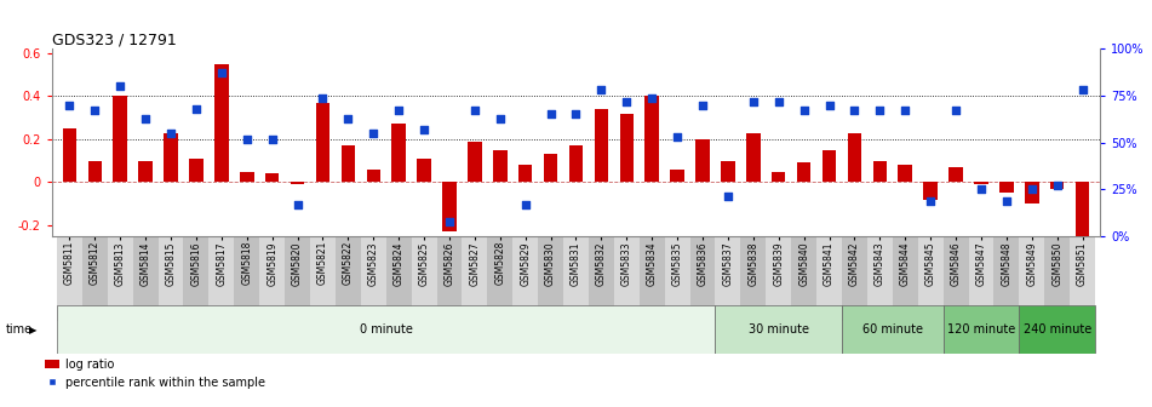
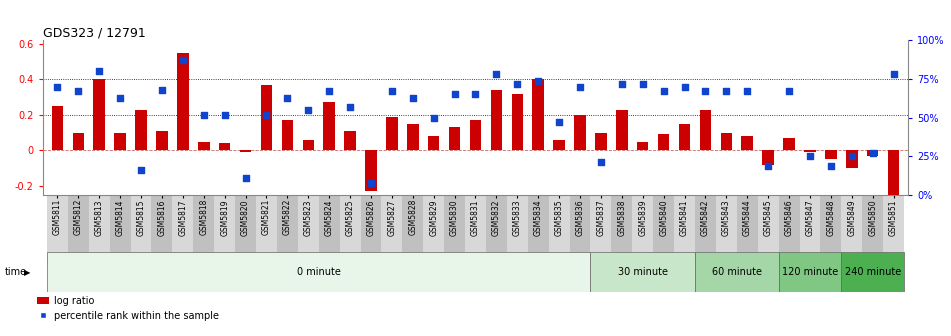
percentile rank within the sample/GSM5815: 55% -> 16%
percentile rank within the sample/GSM5820: 17% -> 11%
percentile rank within the sample/GSM5821: 74% -> 52%
percentile rank within the sample/GSM5829: 17% -> 50%
percentile rank within the sample/GSM5835: 53% -> 47%
